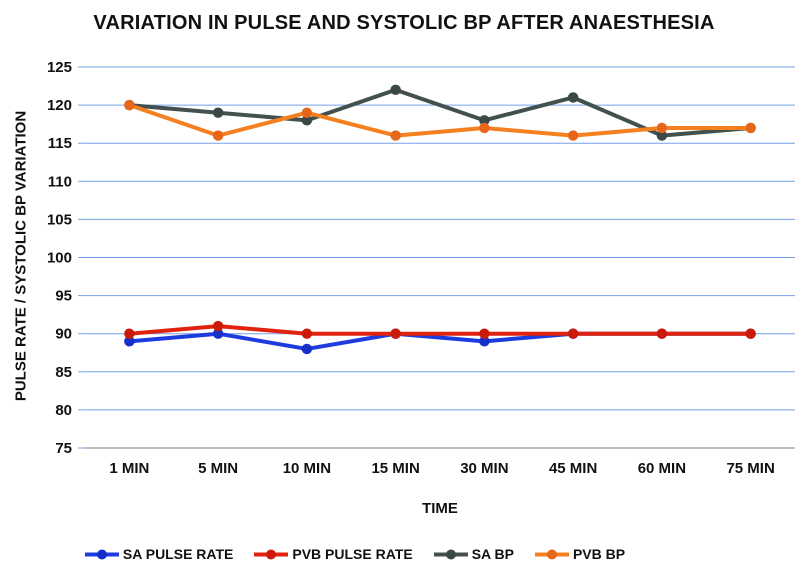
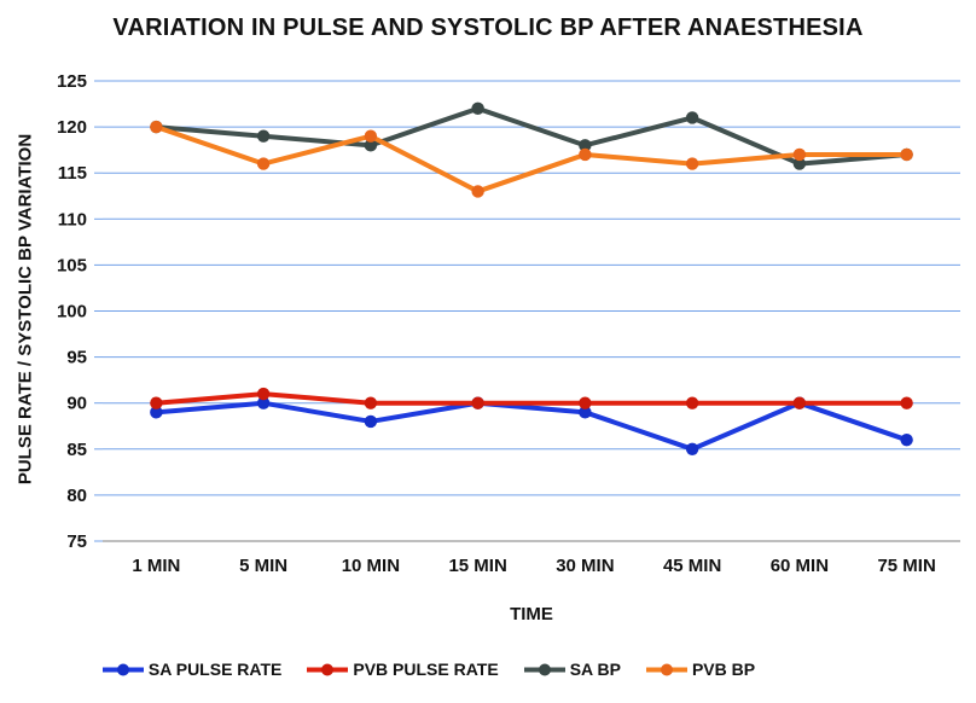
PVB BP/15 MIN: 116 -> 113
SA PULSE RATE/45 MIN: 90 -> 85
SA PULSE RATE/75 MIN: 90 -> 86
